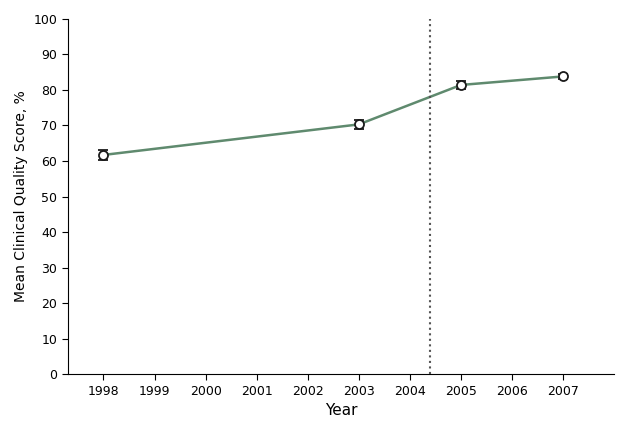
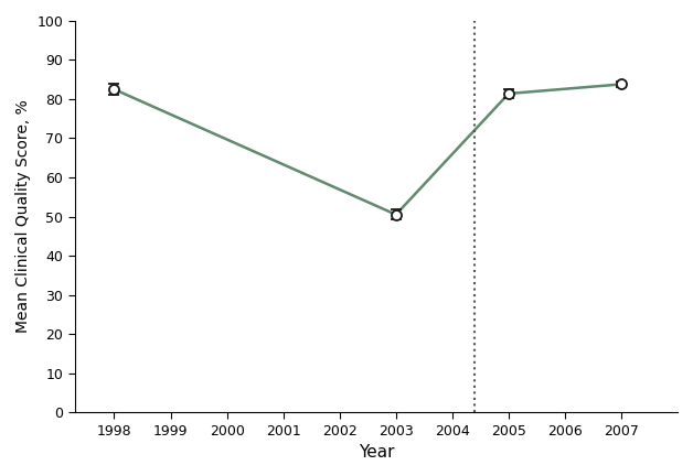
1998: 61.7 -> 82.5
2003: 70.3 -> 50.5
